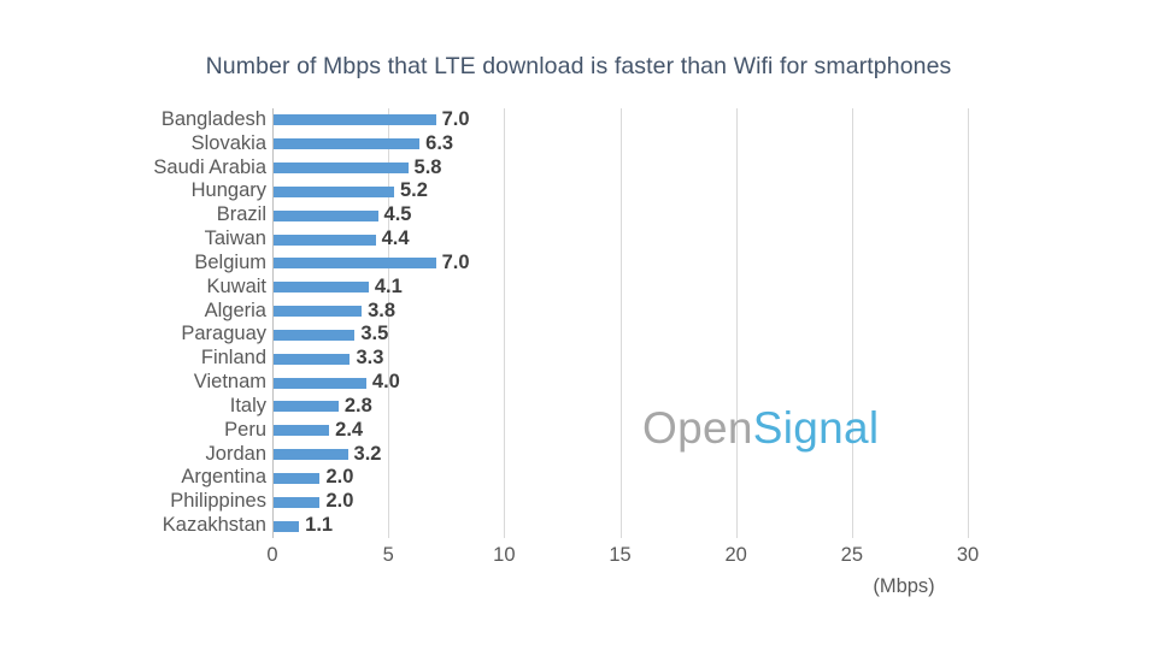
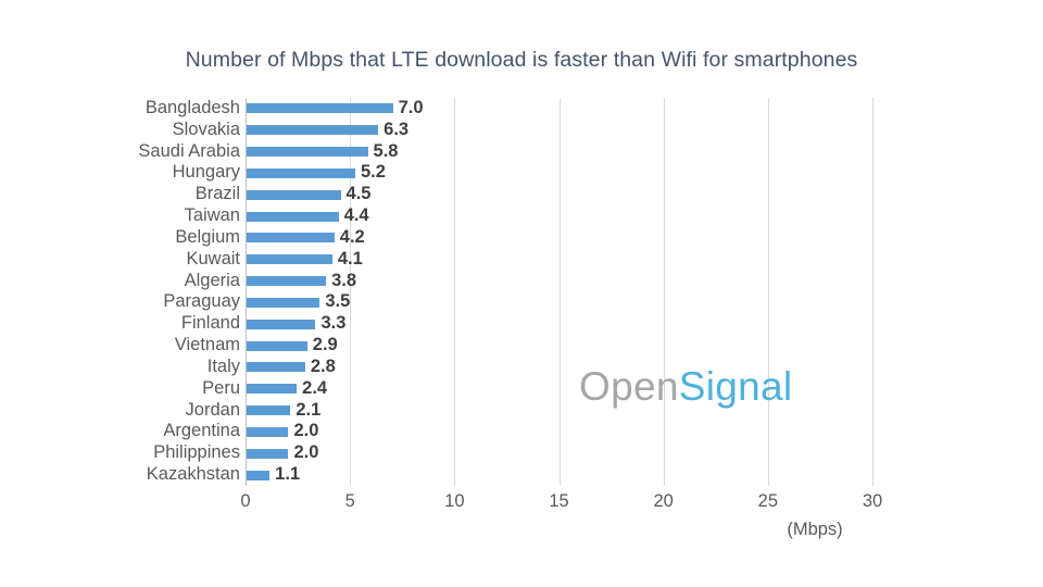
Belgium: 7.0 -> 4.2
Vietnam: 4.0 -> 2.9
Jordan: 3.2 -> 2.1
